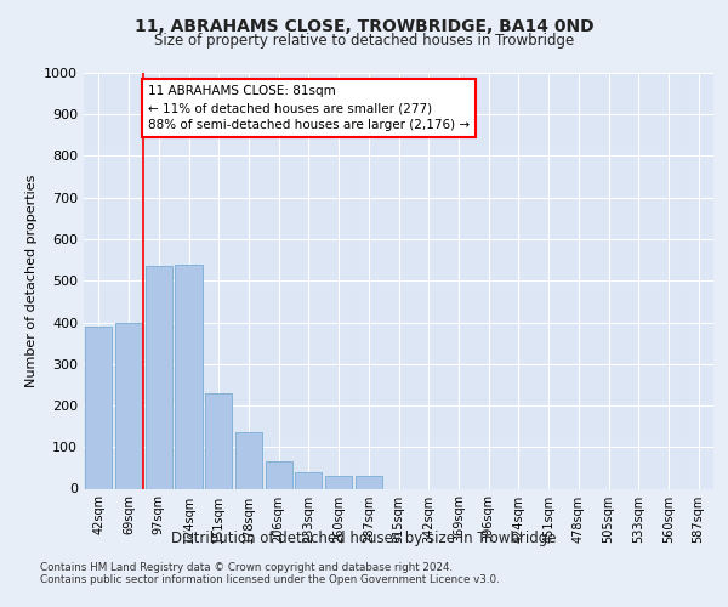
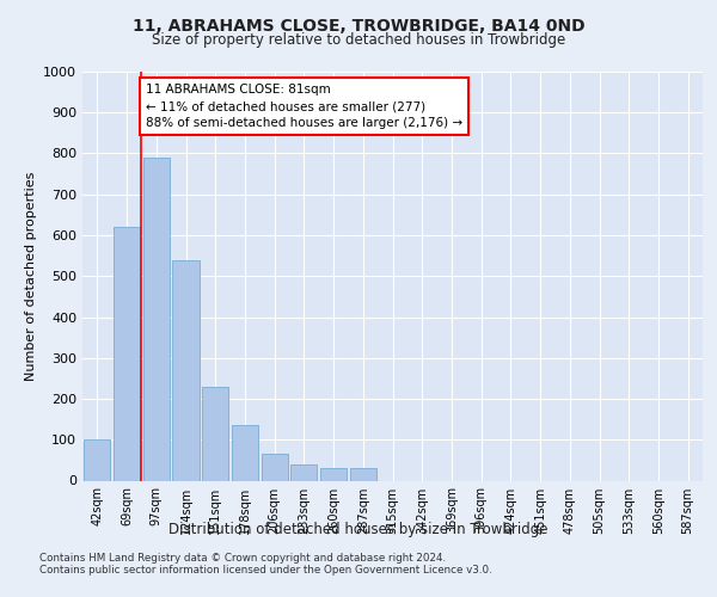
42sqm: 390 -> 100
69sqm: 400 -> 620
97sqm: 535 -> 790
